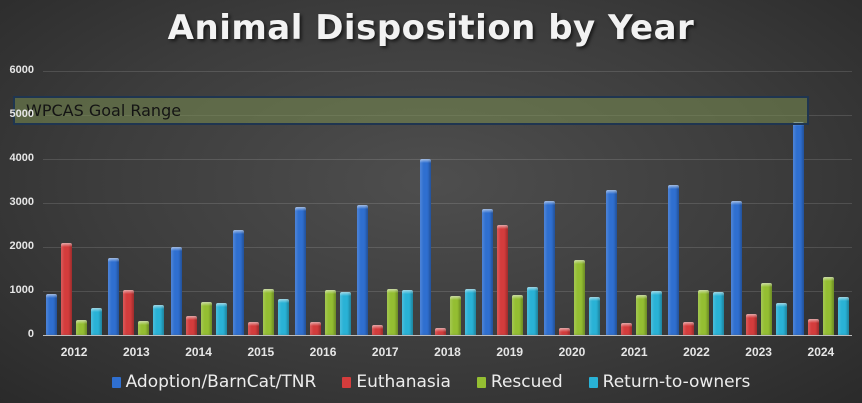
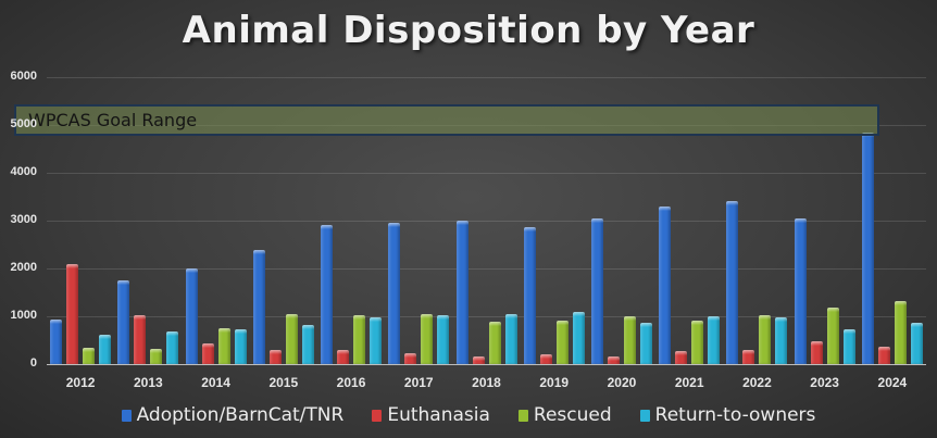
Adoption/BarnCat/TNR/2018: 4000 -> 3000
Euthanasia/2019: 2500 -> 200
Rescued/2020: 1700 -> 1000
